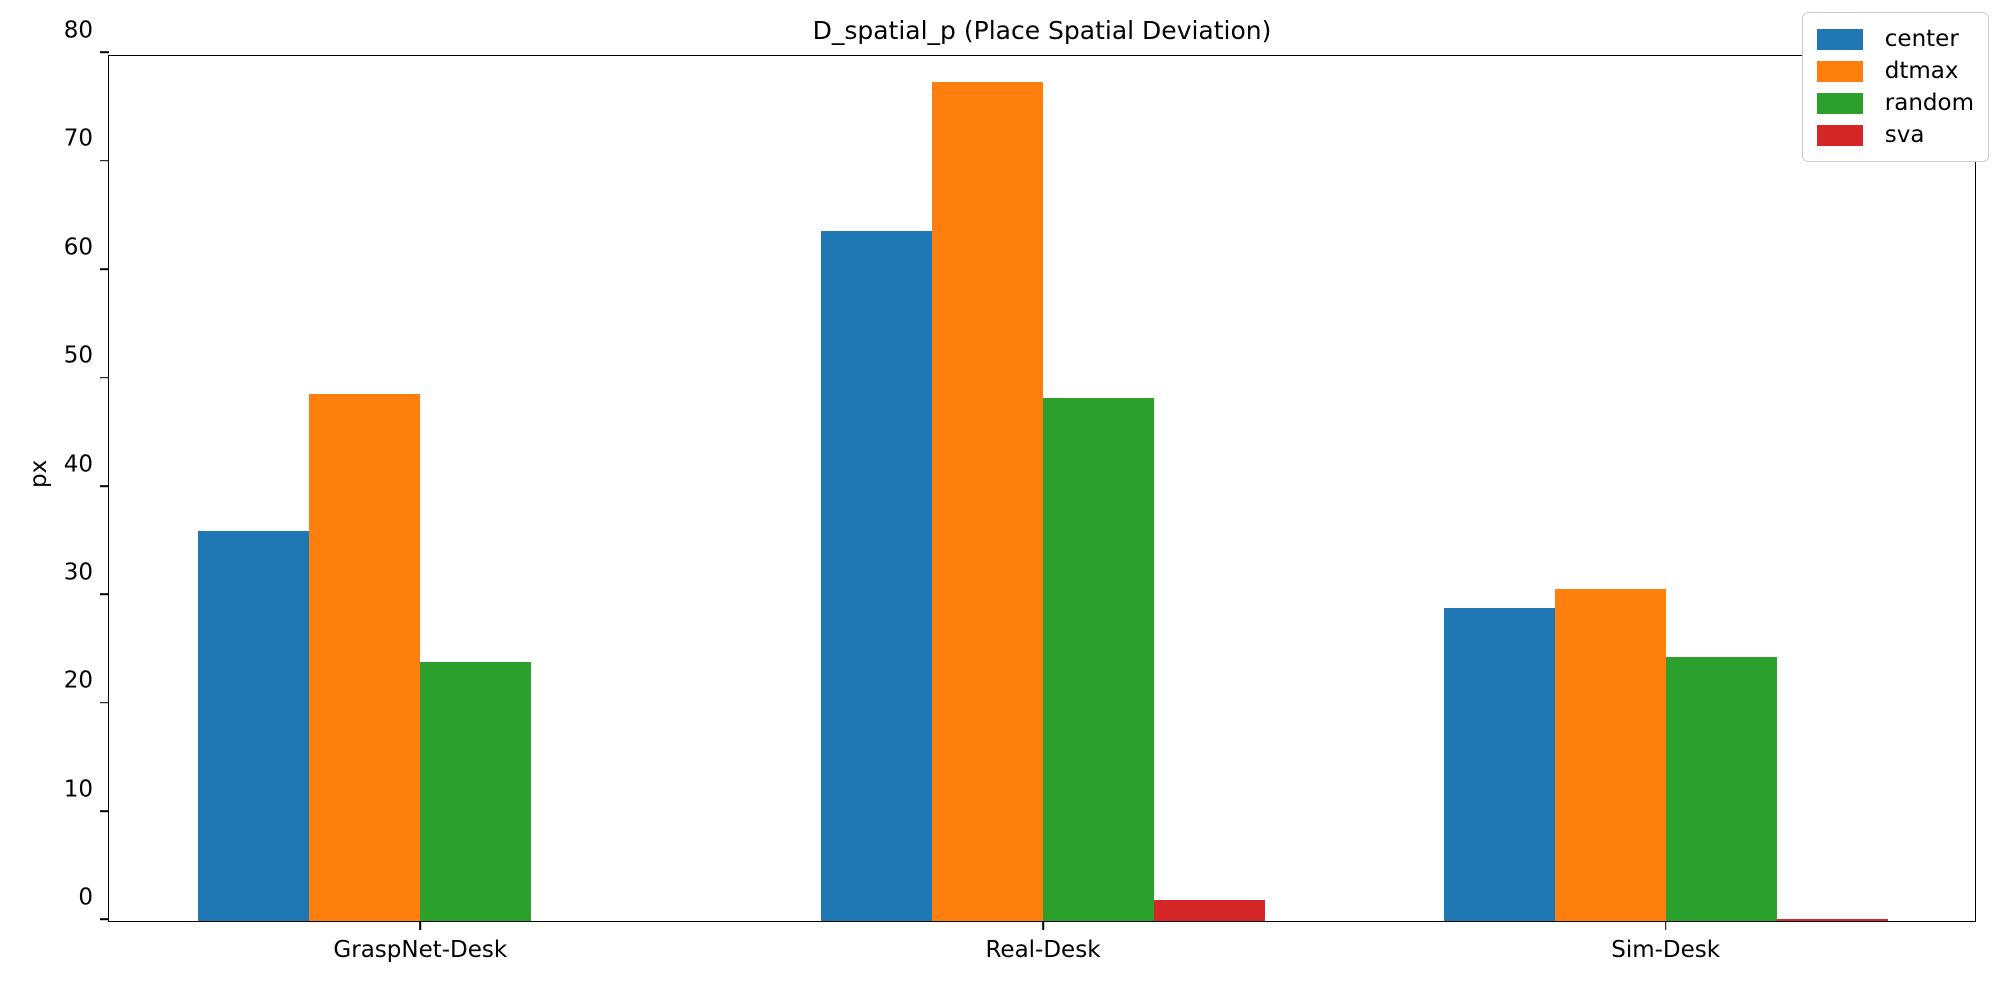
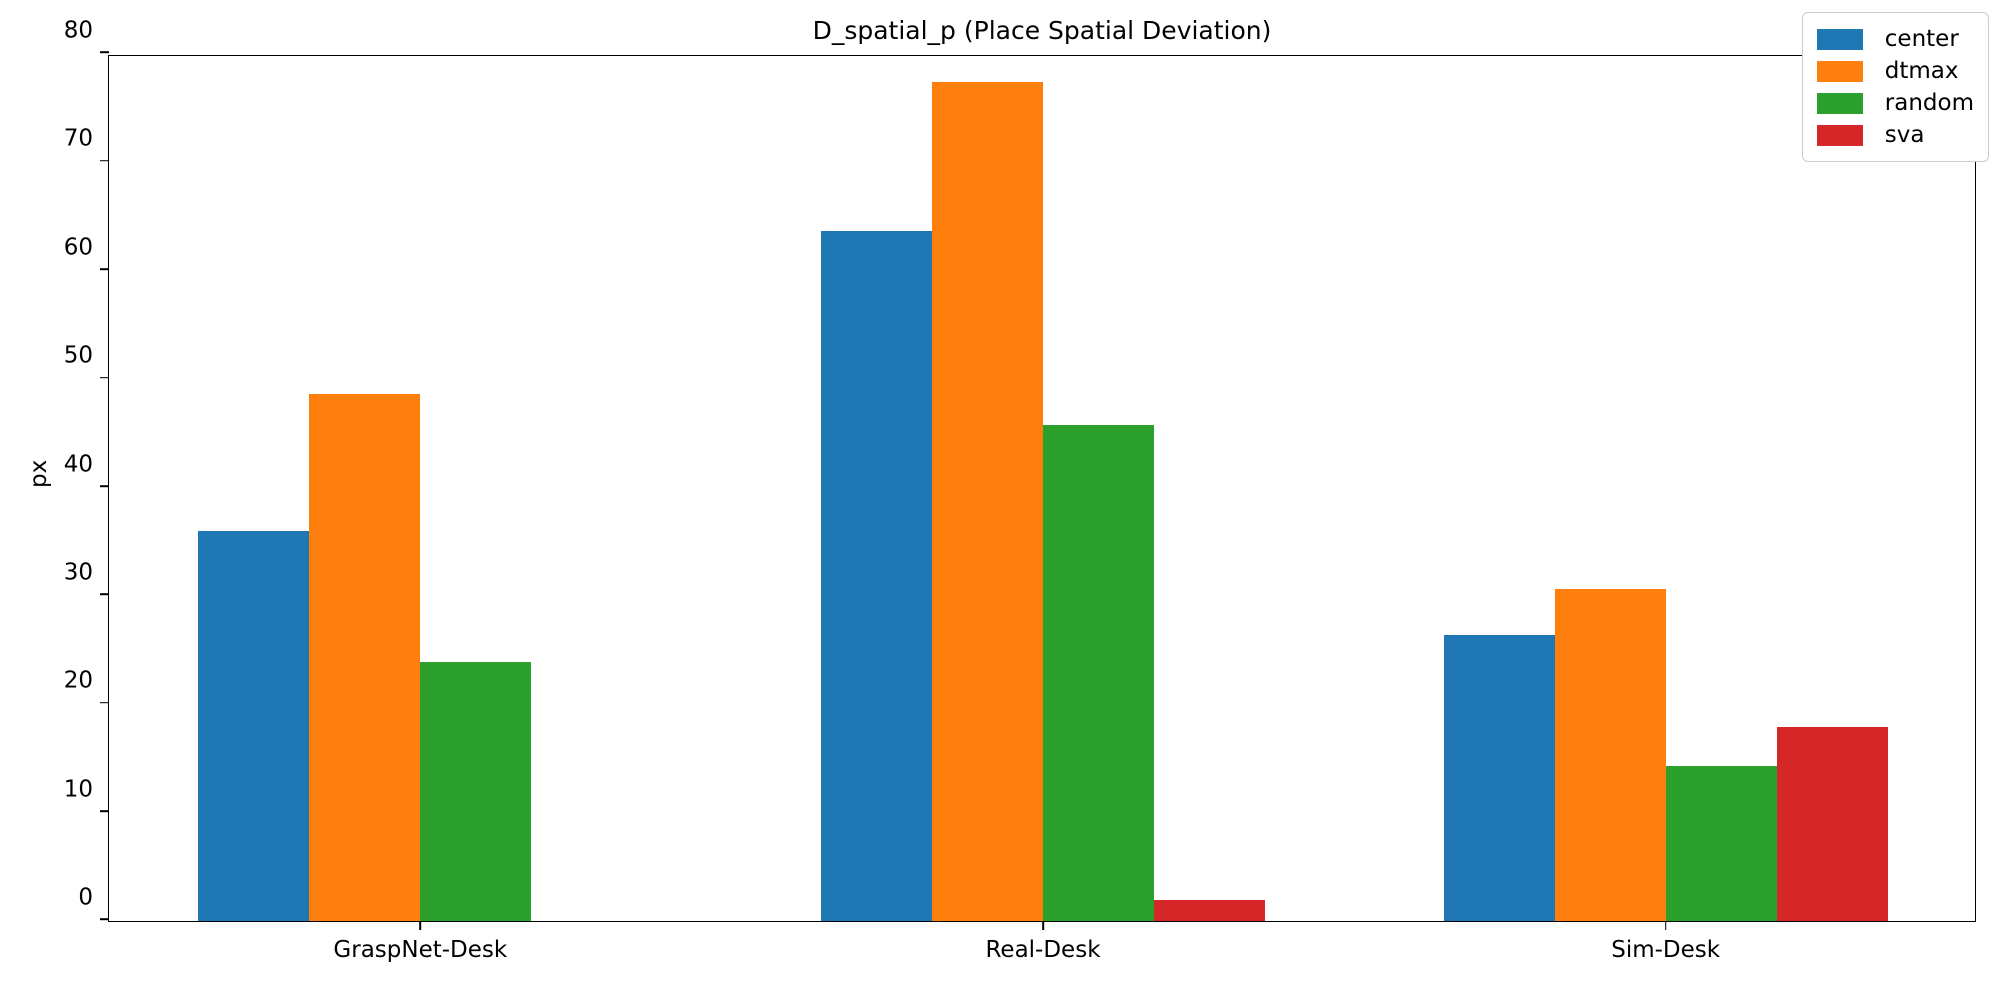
random/Real-Desk: 48.3 -> 45.8
center/Sim-Desk: 28.9 -> 26.4
random/Sim-Desk: 24.4 -> 14.3
sva/Sim-Desk: 0.2 -> 17.9
